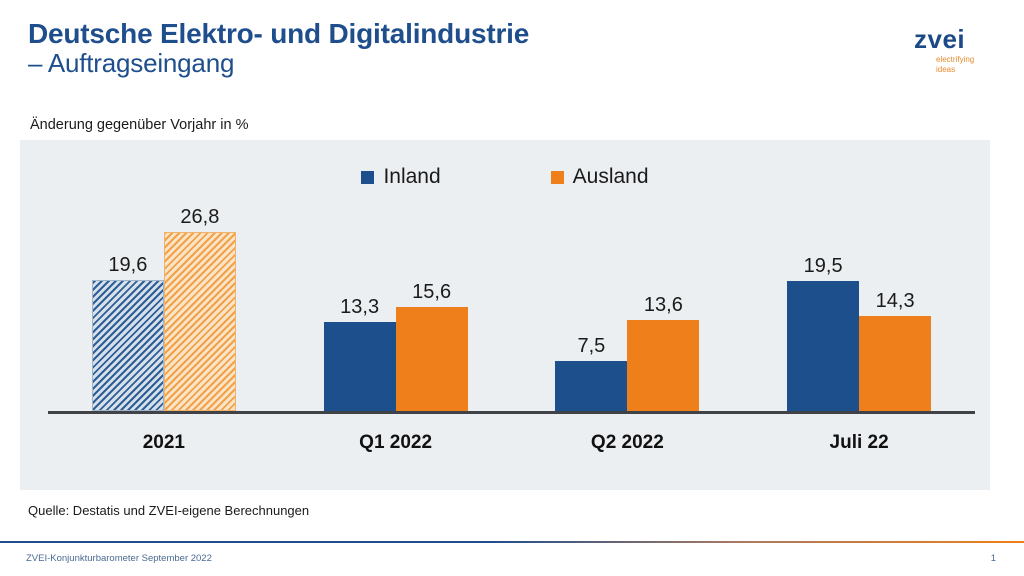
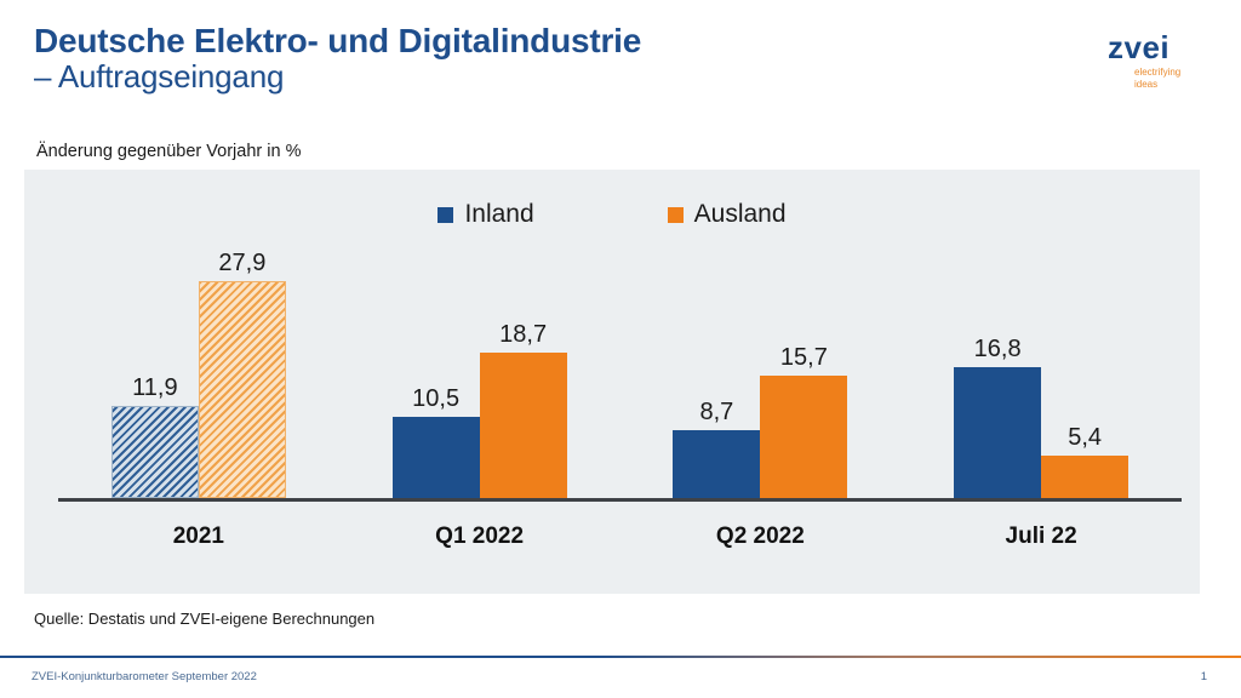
Inland/2021: 19,6 -> 11,9
Ausland/2021: 26,8 -> 27,9
Inland/Q1 2022: 13,3 -> 10,5
Ausland/Q1 2022: 15,6 -> 18,7
Inland/Q2 2022: 7,5 -> 8,7
Ausland/Q2 2022: 13,6 -> 15,7
Inland/Juli 22: 19,5 -> 16,8
Ausland/Juli 22: 14,3 -> 5,4
